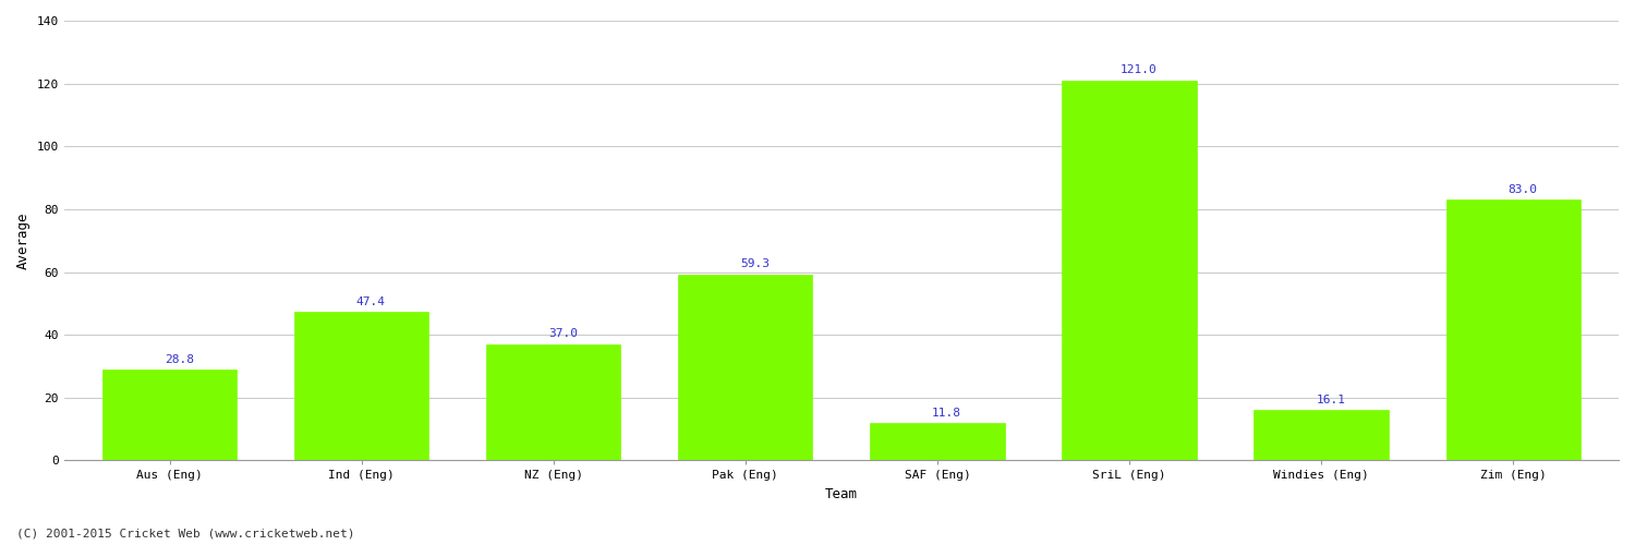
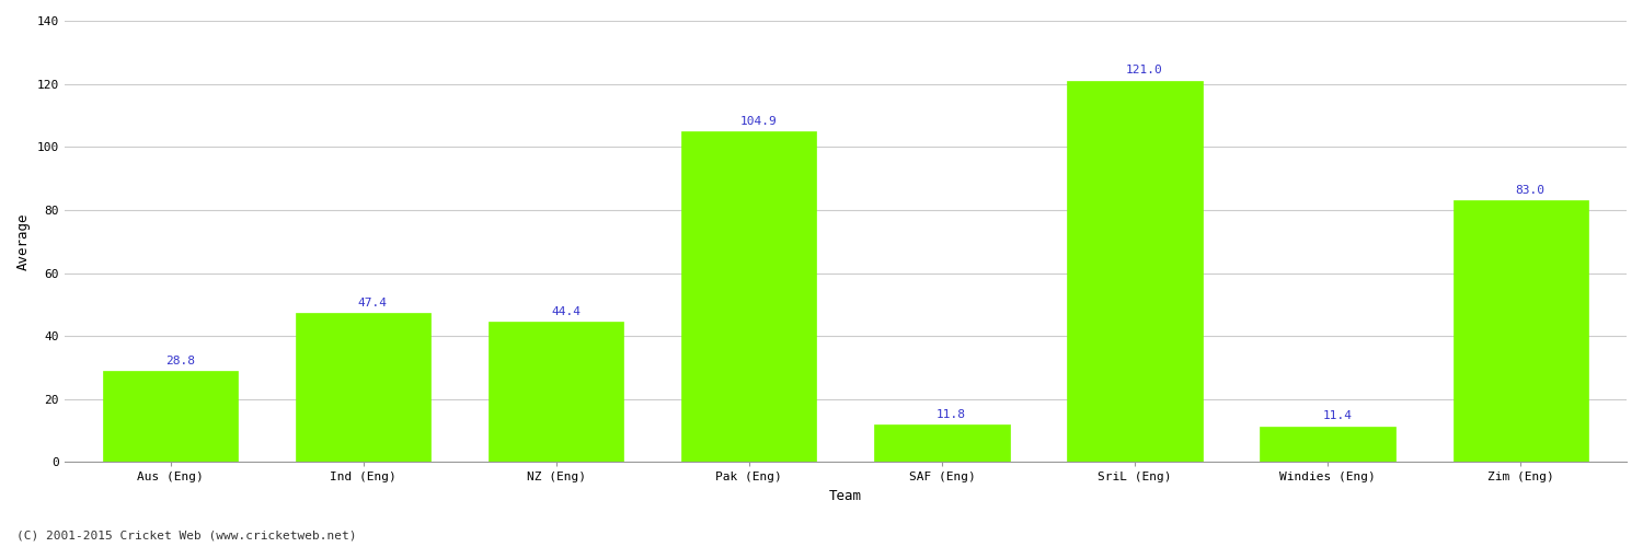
NZ (Eng): 37.0 -> 44.4
Pak (Eng): 59.3 -> 104.9
Windies (Eng): 16.1 -> 11.4
